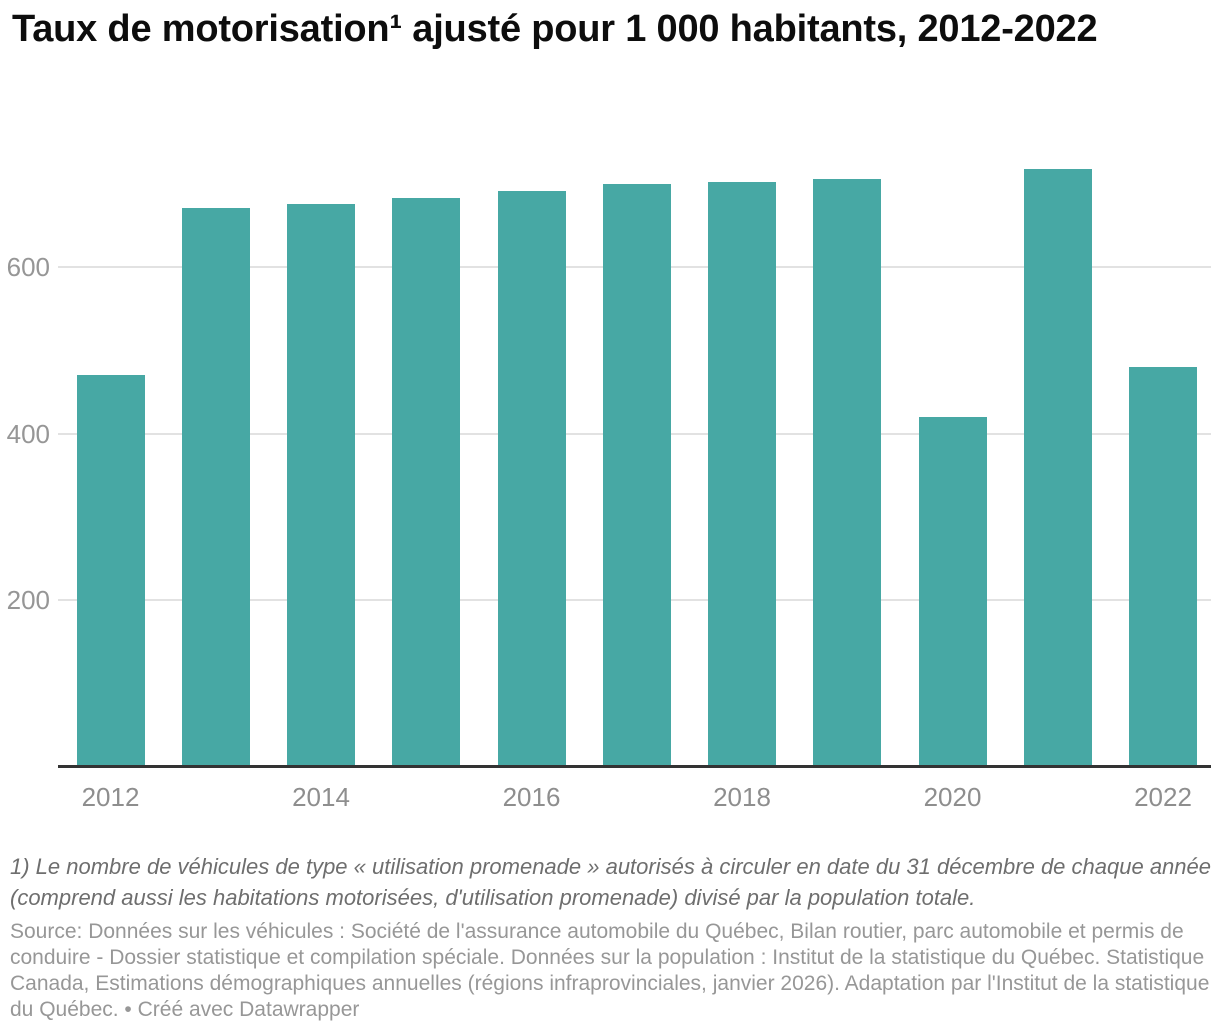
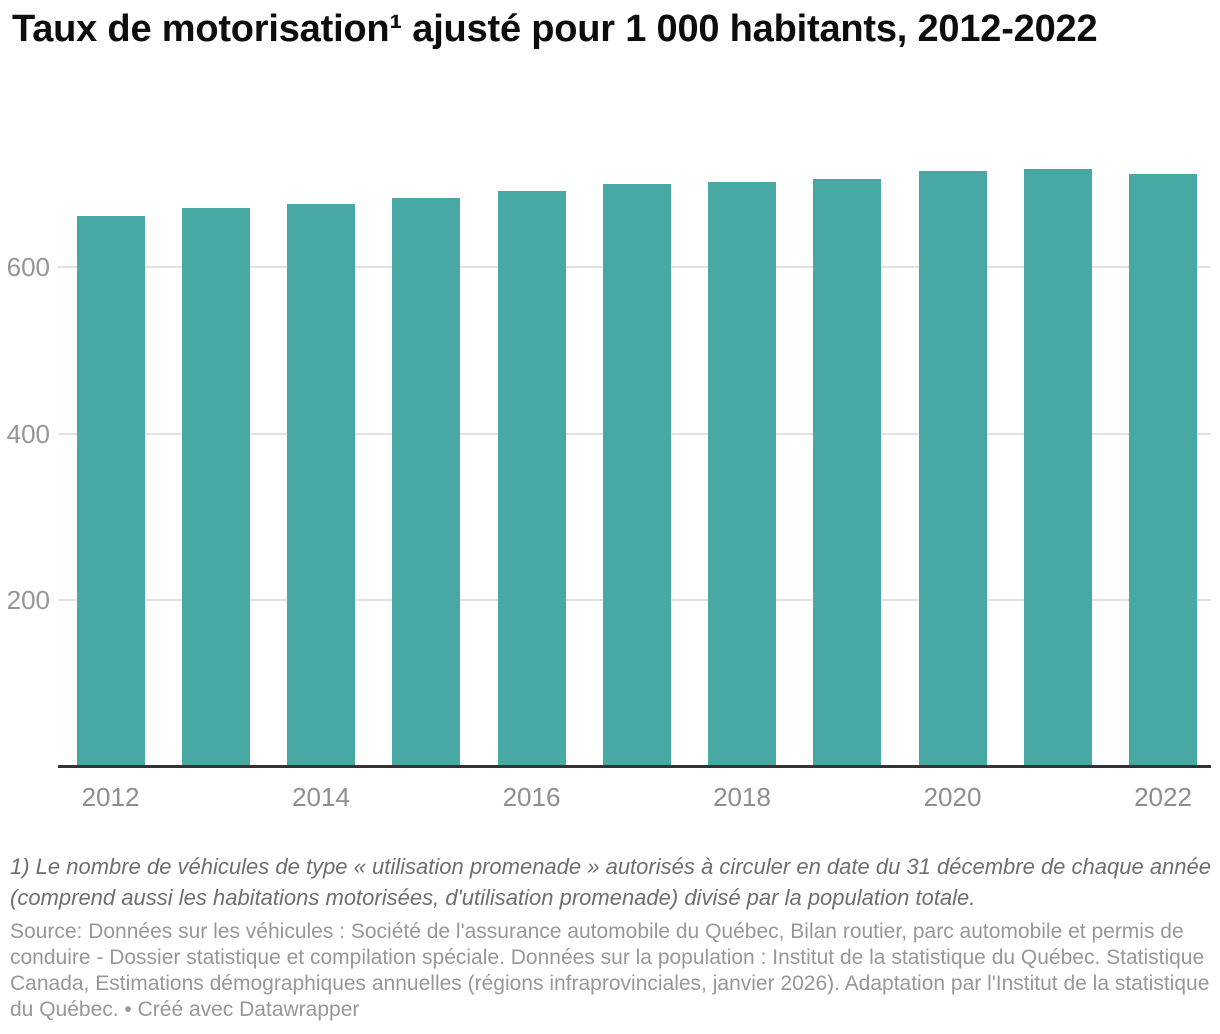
2012: 470 -> 660
2020: 420 -> 720
2022: 480 -> 710
